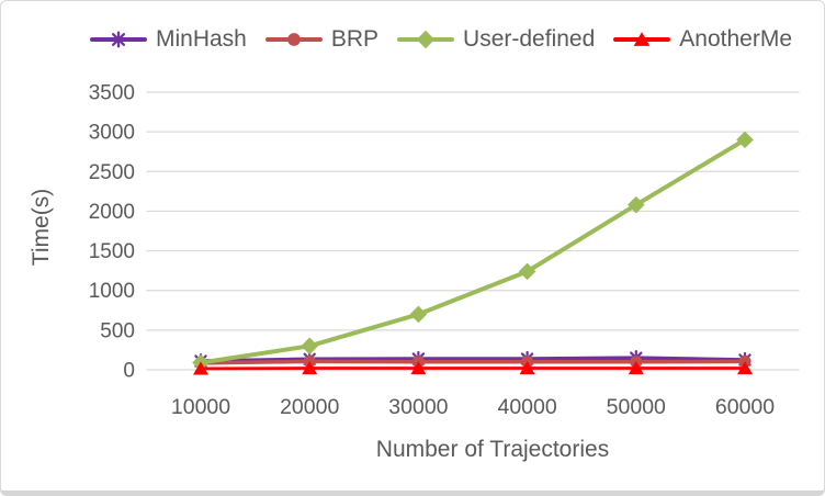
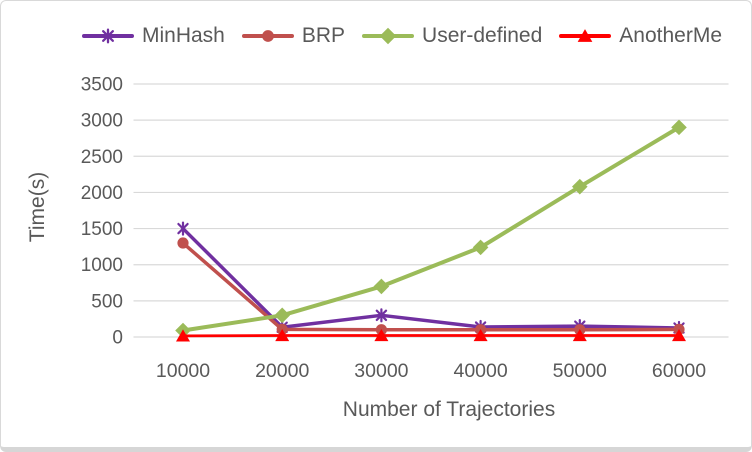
MinHash/10000: 100 -> 1500
BRP/10000: 100 -> 1300
MinHash/30000: 100 -> 300
